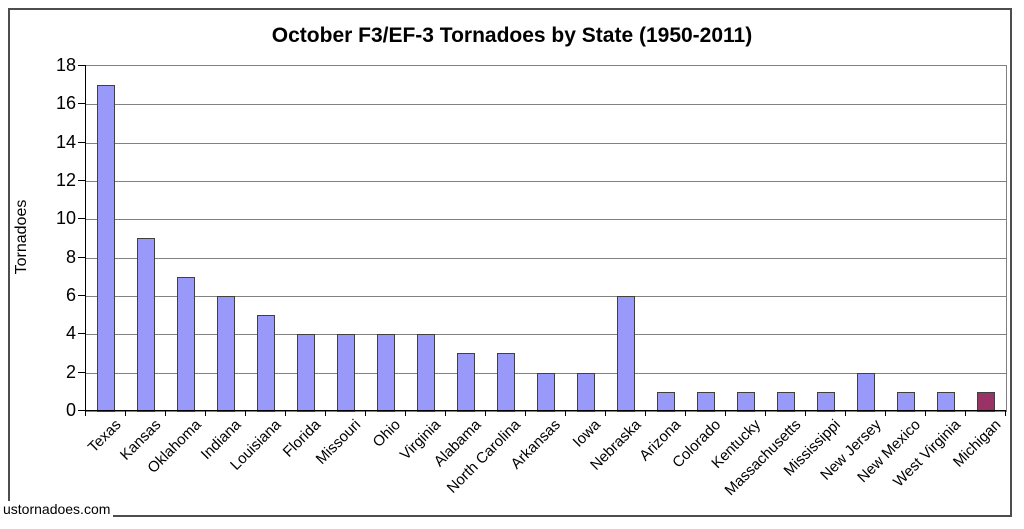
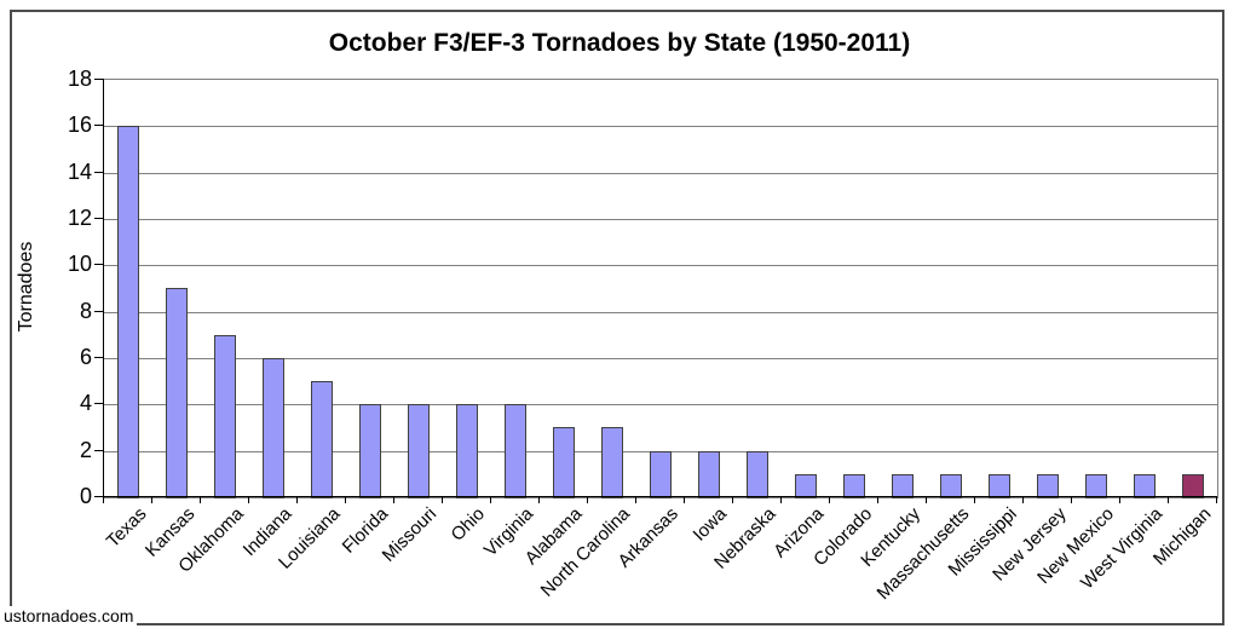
Texas: 17 -> 16
Nebraska: 6 -> 2
New Jersey: 2 -> 1
